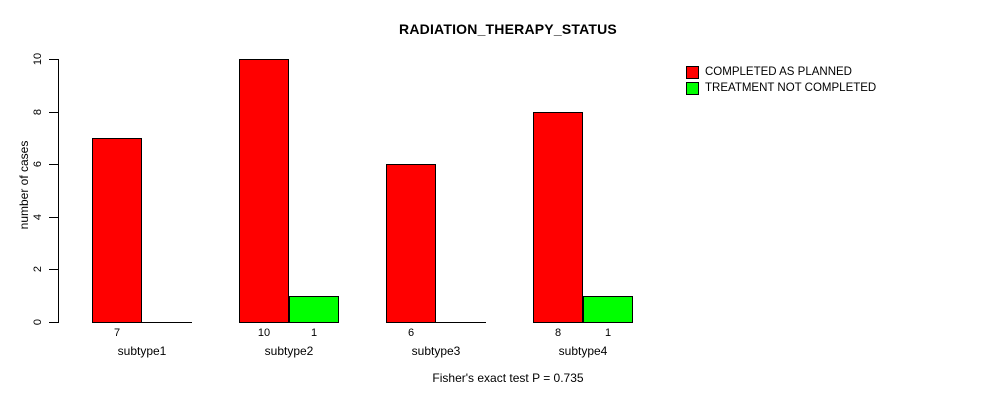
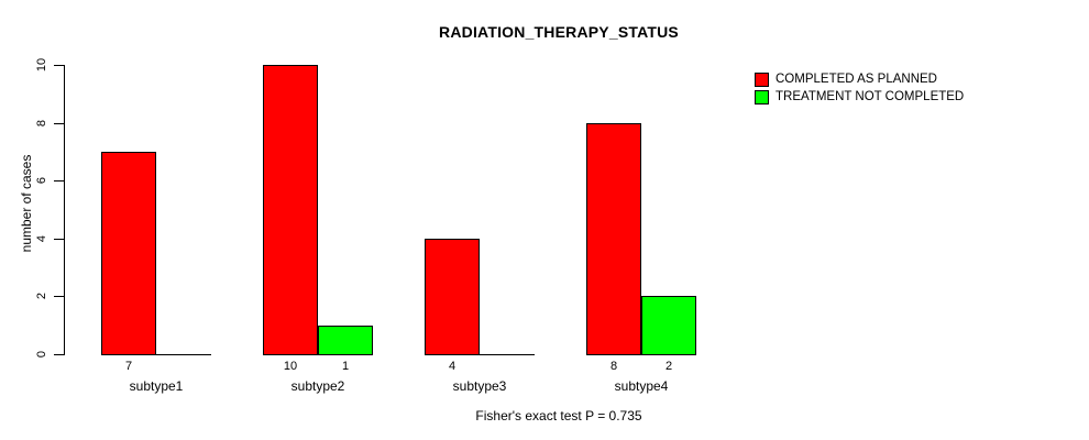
COMPLETED AS PLANNED/subtype3: 6 -> 4
TREATMENT NOT COMPLETED/subtype4: 1 -> 2
